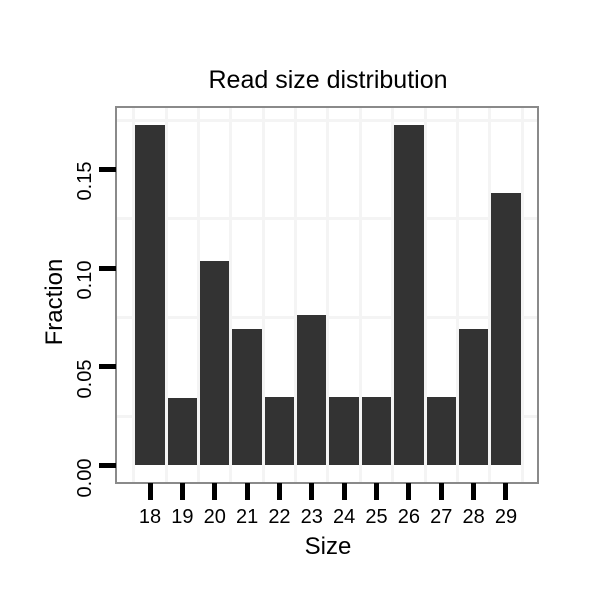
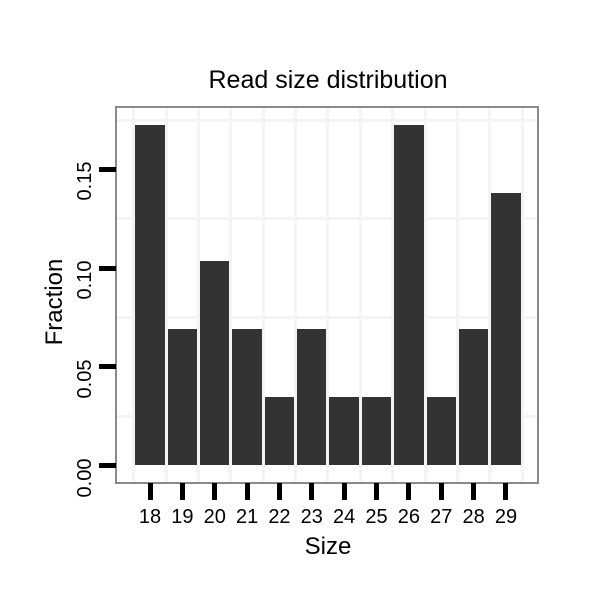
19: 0.034 -> 0.069
23: 0.076 -> 0.069
